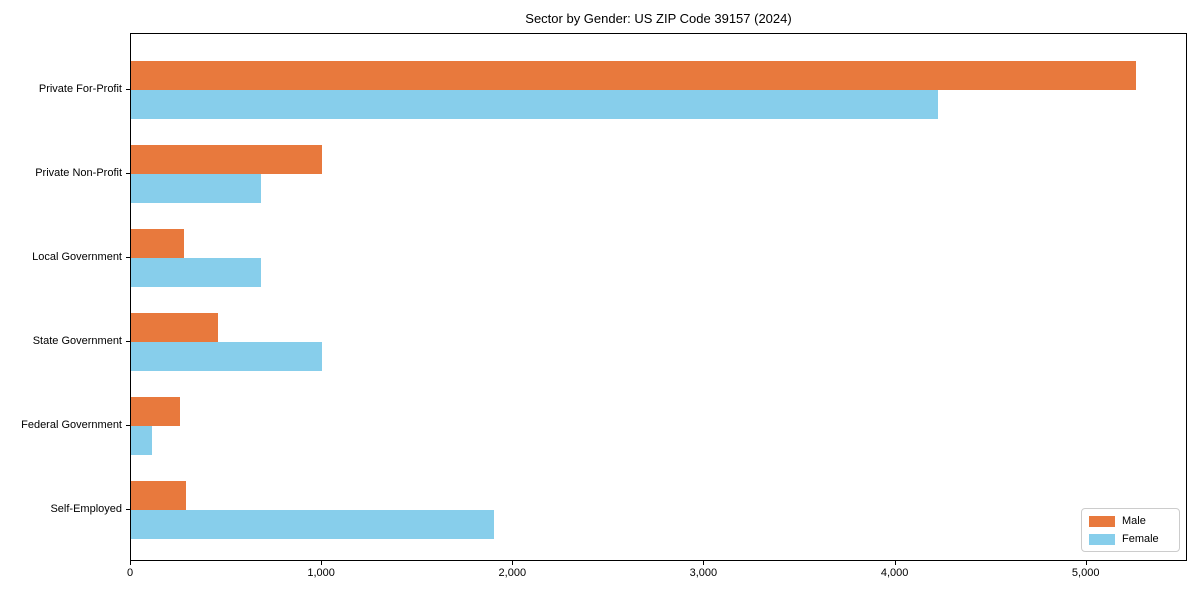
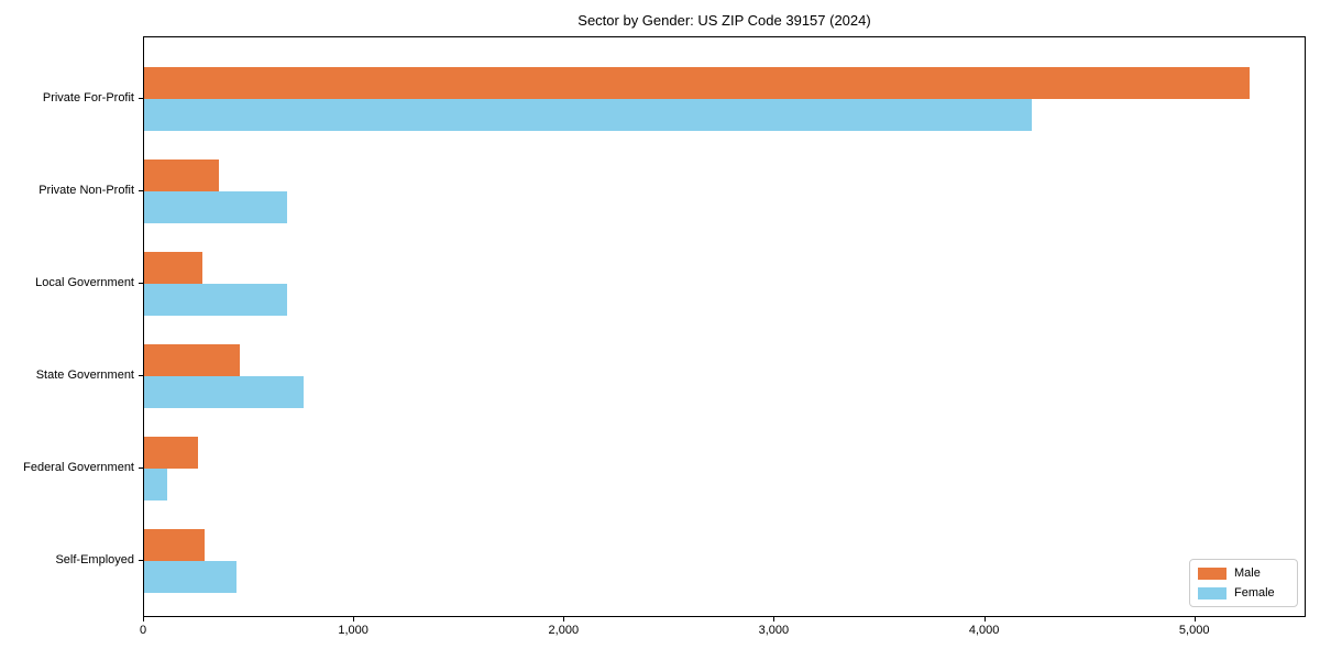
Male/Private Non-Profit: 1000 -> 360
Female/State Government: 1000 -> 760
Female/Self-Employed: 1900 -> 440
